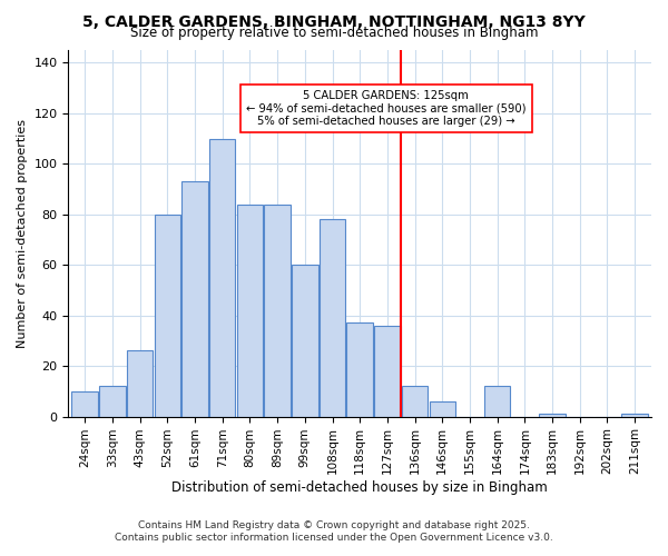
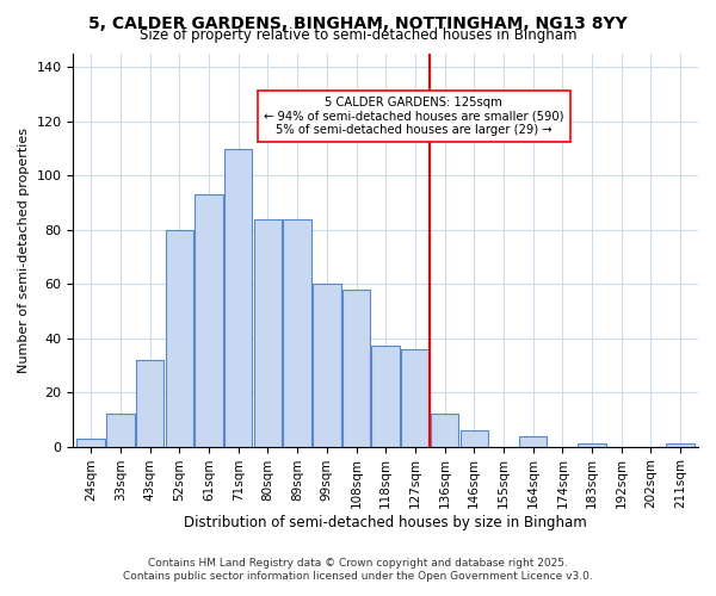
24sqm: 10 -> 3
43sqm: 26 -> 32
108sqm: 78 -> 58
164sqm: 12 -> 4
